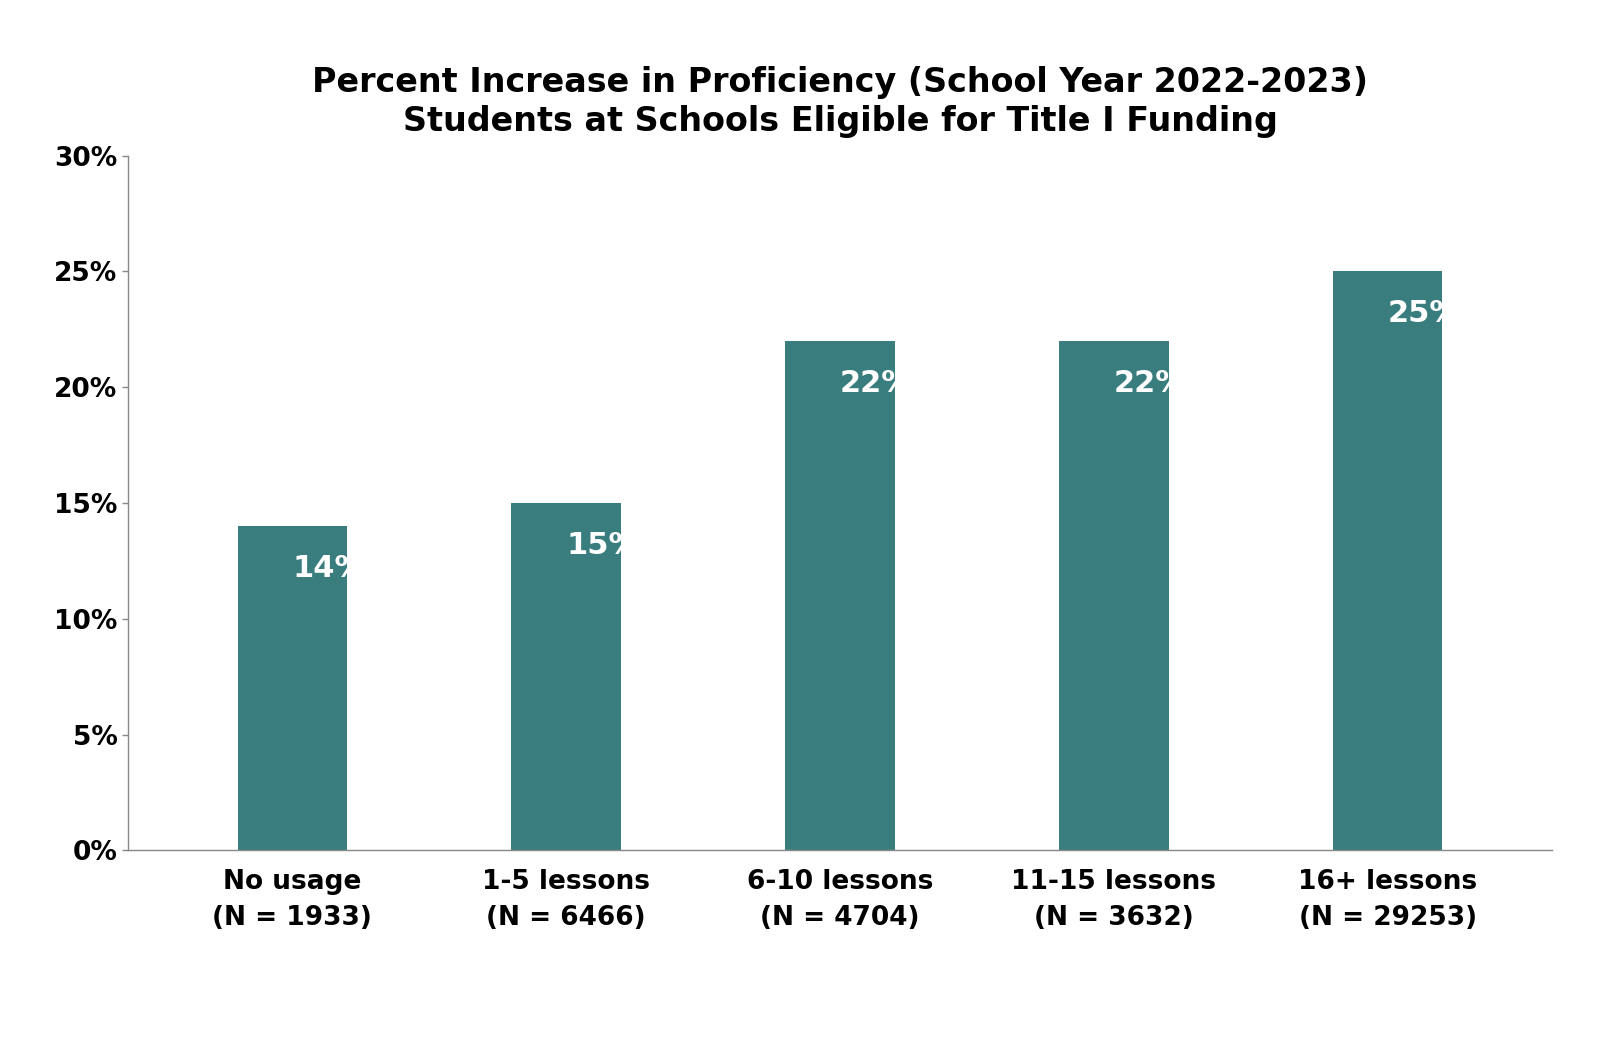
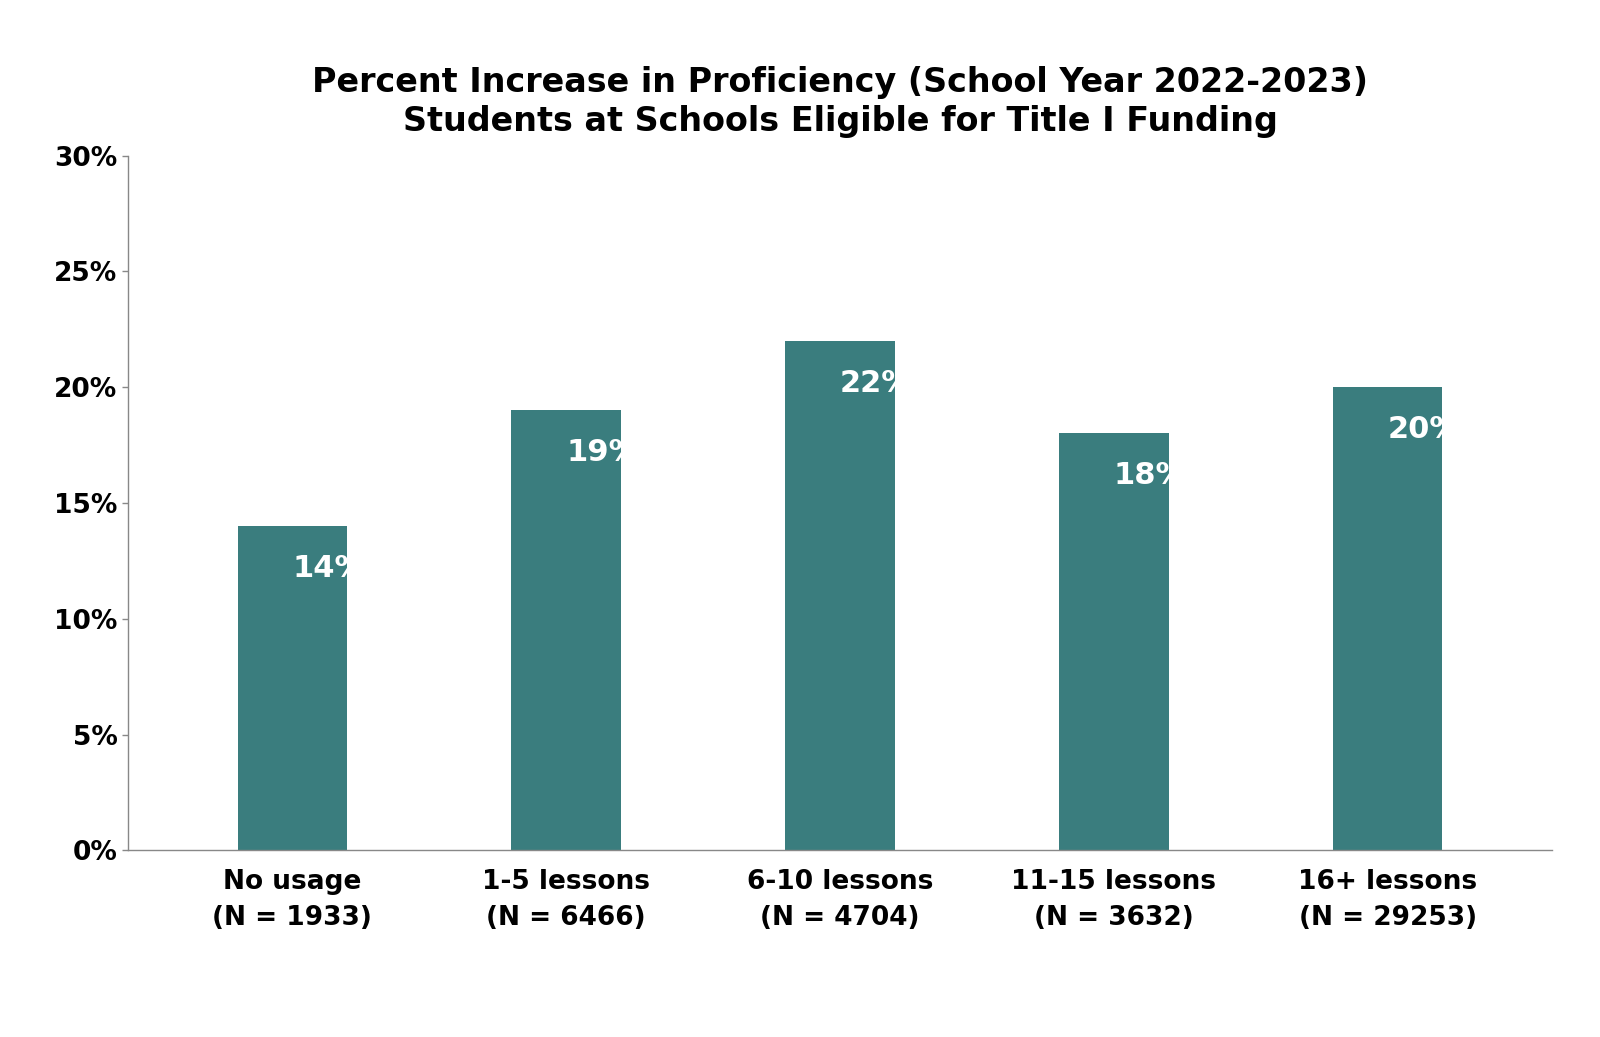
1-5 lessons (N = 6466): 15% -> 19%
11-15 lessons (N = 3632): 22% -> 18%
16+ lessons (N = 29253): 25% -> 20%
